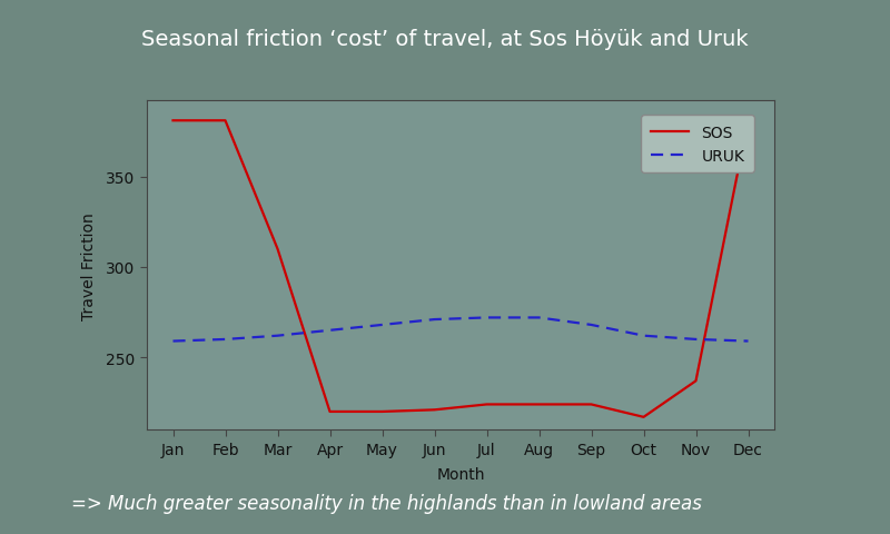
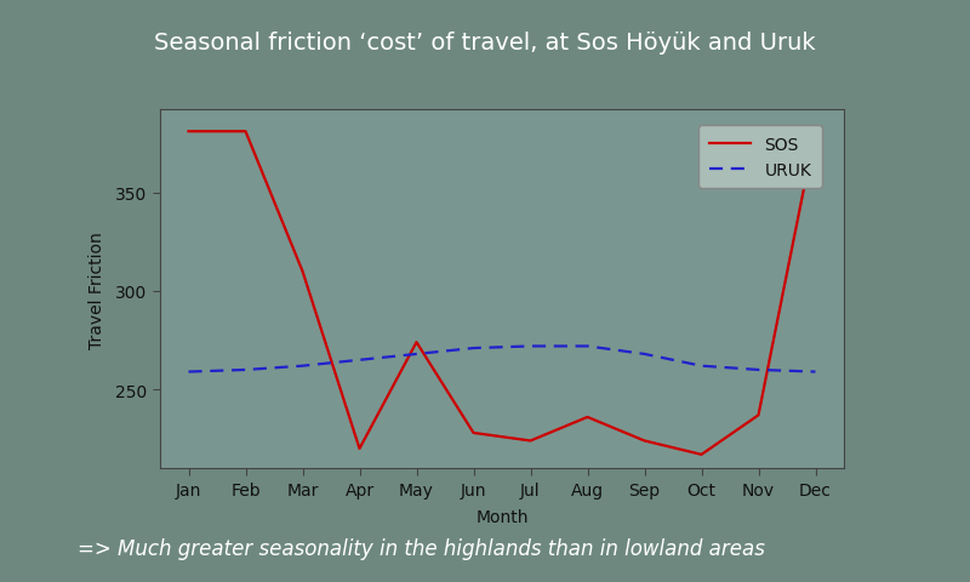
SOS/May: 220 -> 274
SOS/Jun: 221 -> 228
SOS/Aug: 224 -> 236
